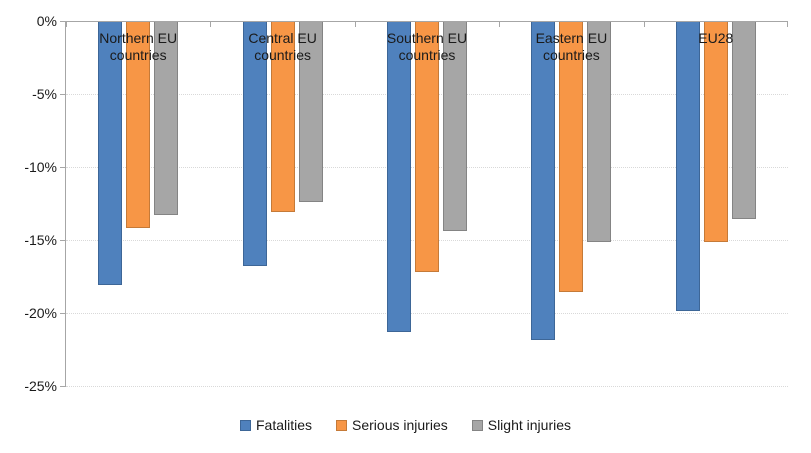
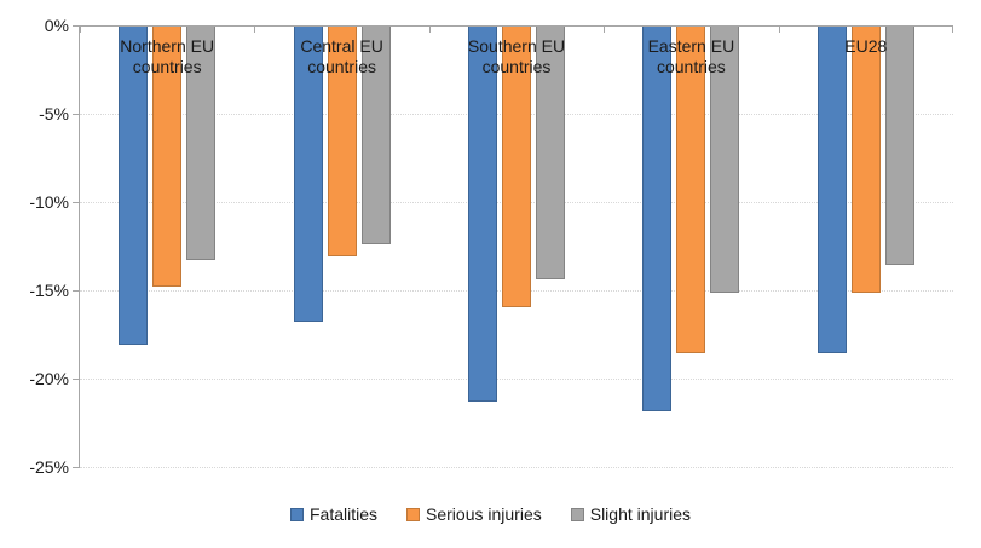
Serious injuries/Northern EU countries: -14.1% -> -14.7%
Serious injuries/Southern EU countries: -17.1% -> -15.9%
Fatalities/EU28: -19.8% -> -18.5%
